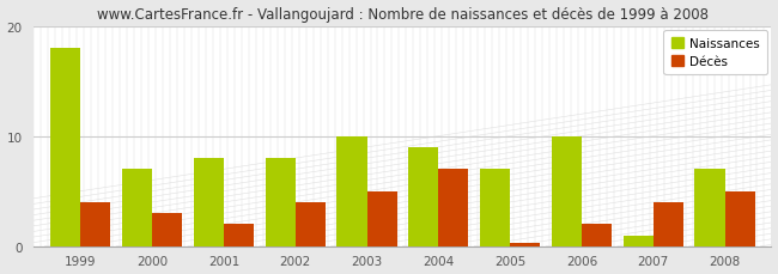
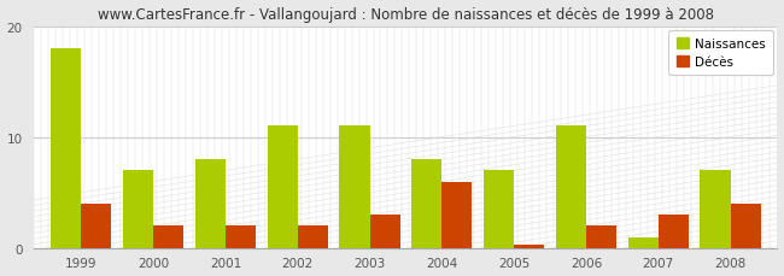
Décès/2000: 3.0 -> 2.0
Naissances/2002: 8 -> 11
Décès/2002: 4.0 -> 2.0
Naissances/2003: 10 -> 11
Décès/2003: 5.0 -> 3.0
Naissances/2004: 9 -> 8
Décès/2004: 7.0 -> 6.0
Naissances/2006: 10 -> 11
Décès/2007: 4.0 -> 3.0
Décès/2008: 5.0 -> 4.0
